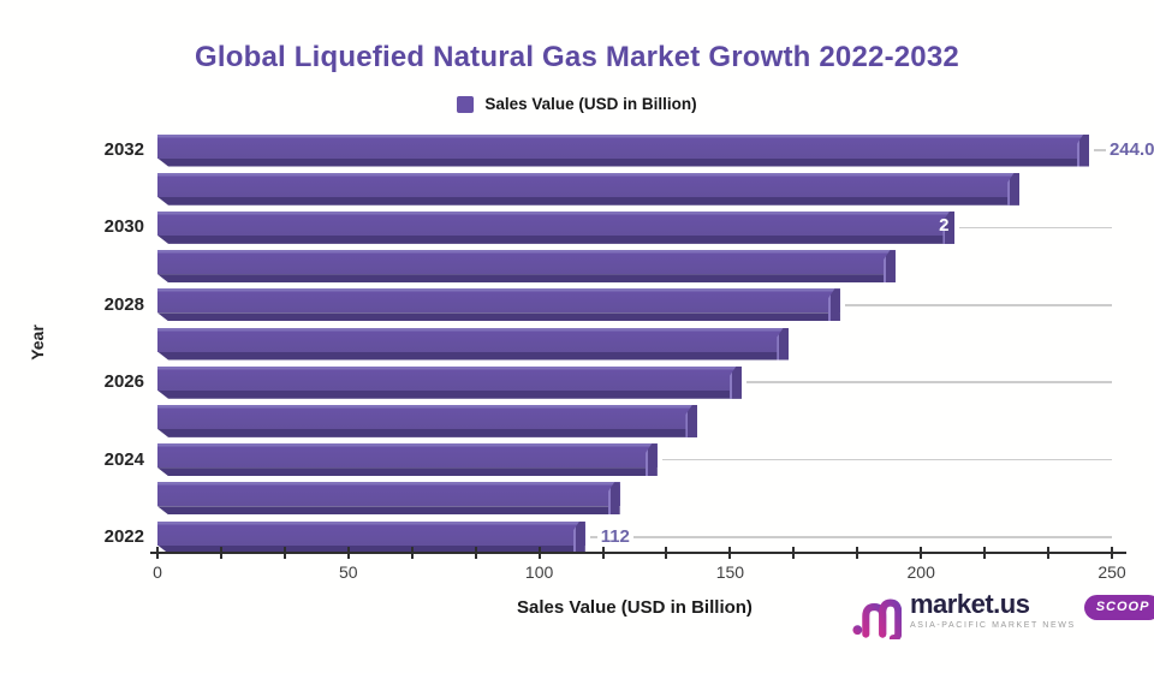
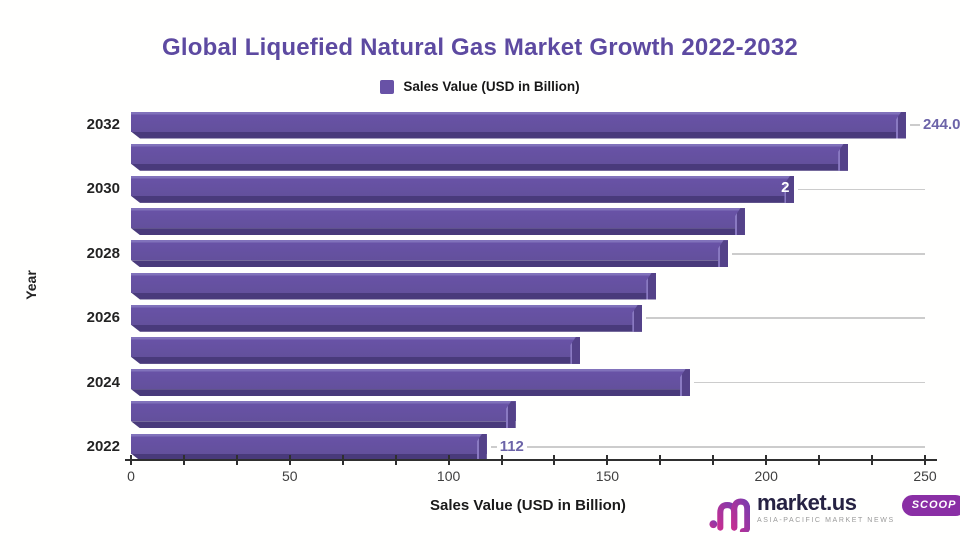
2028: 179 -> 188
2026: 153 -> 161
2024: 131 -> 176
